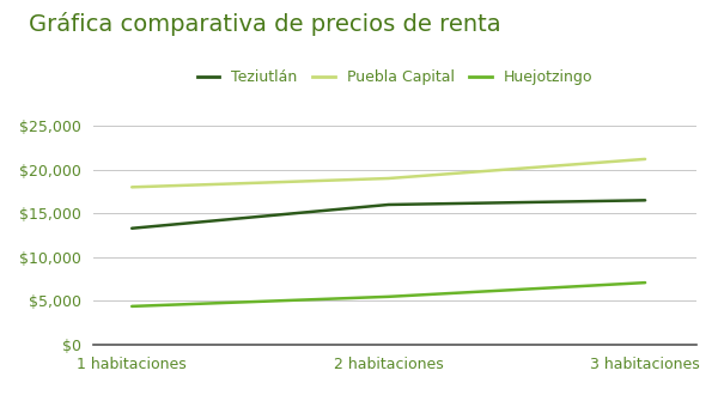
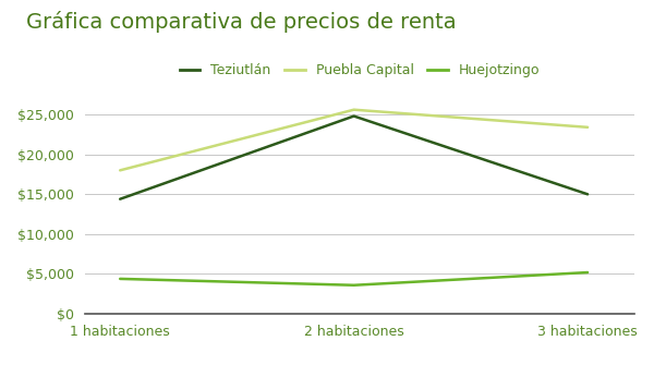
Teziutlán/1 habitaciones: $13,300 -> $14,400
Teziutlán/2 habitaciones: $16,000 -> $24,800
Puebla Capital/2 habitaciones: $19,000 -> $25,600
Huejotzingo/2 habitaciones: $5,500 -> $3,600
Teziutlán/3 habitaciones: $16,500 -> $15,000
Puebla Capital/3 habitaciones: $21,200 -> $23,400
Huejotzingo/3 habitaciones: $7,100 -> $5,200
